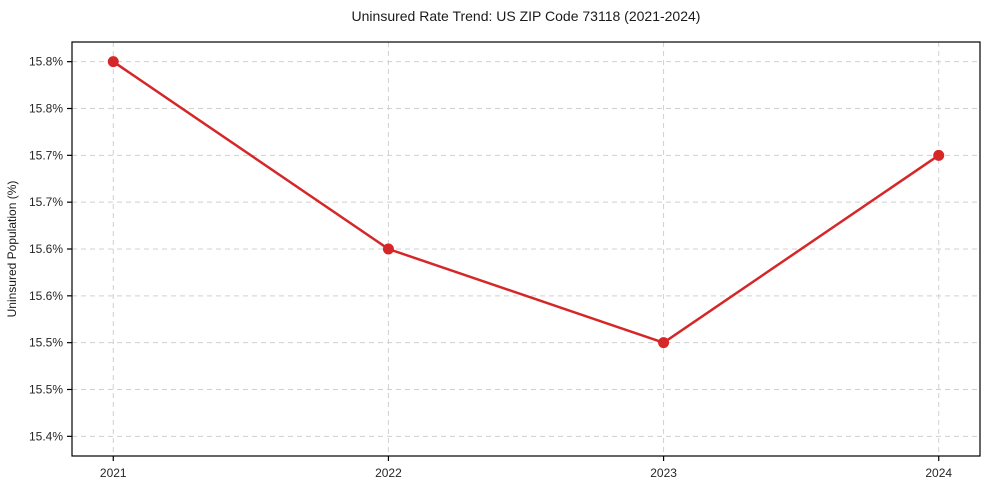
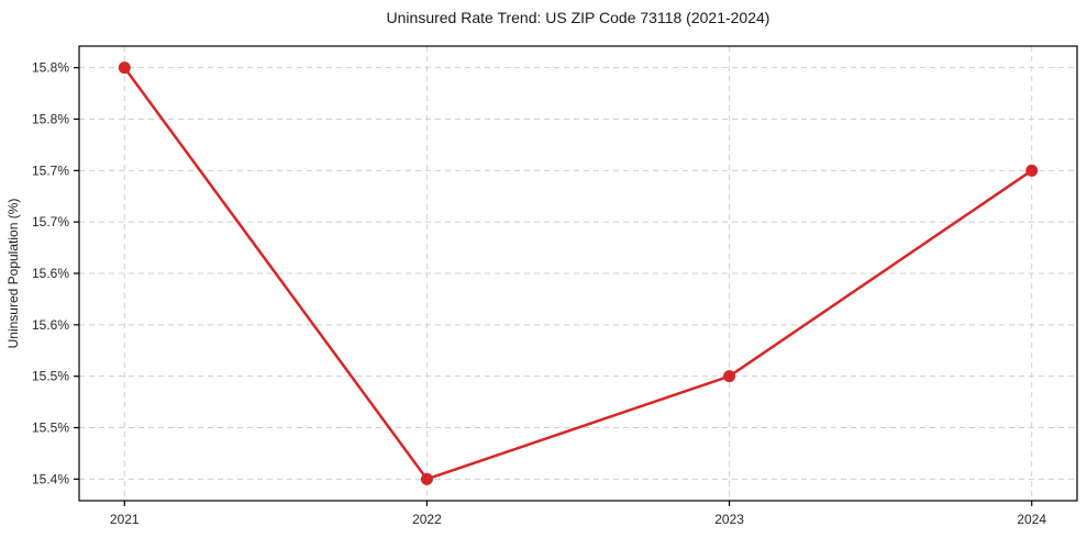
2022: 15.6% -> 15.4%
